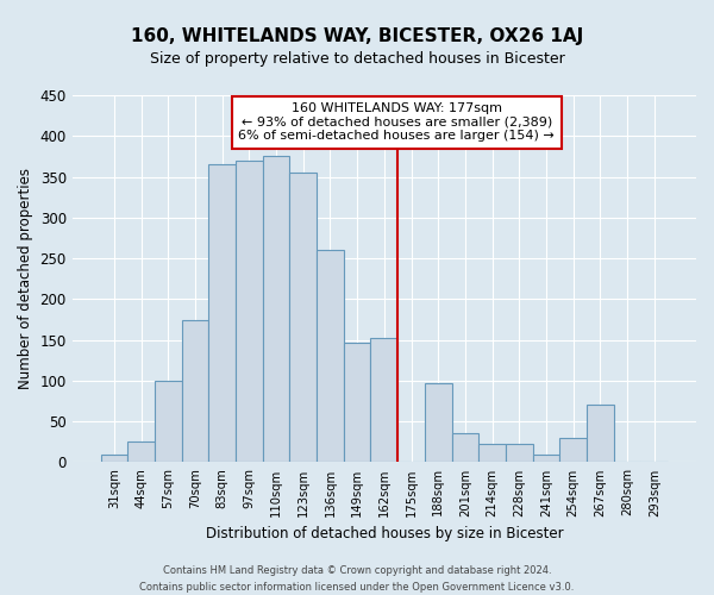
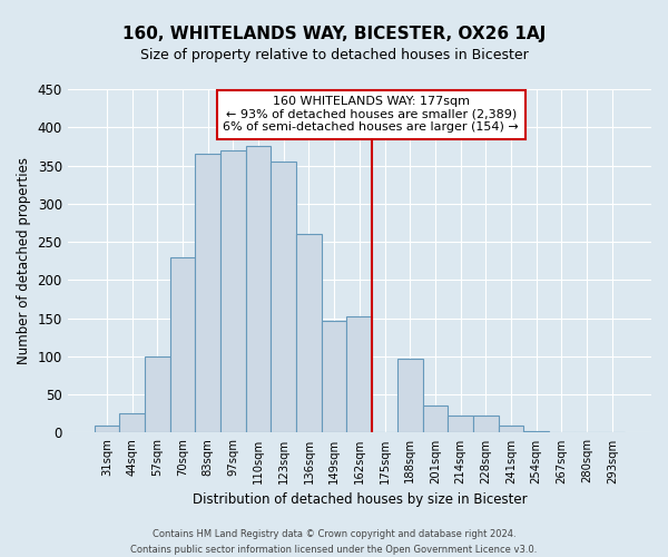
70sqm: 174 -> 230
254sqm: 30 -> 2
267sqm: 70 -> 1
